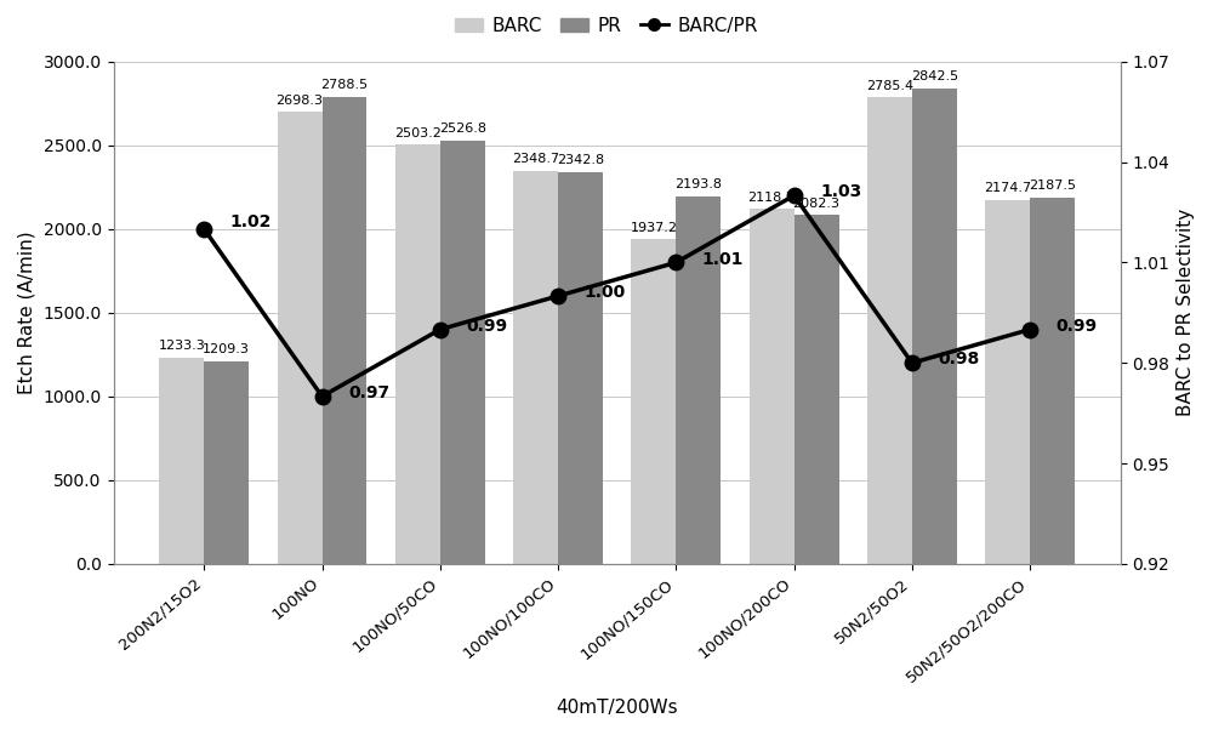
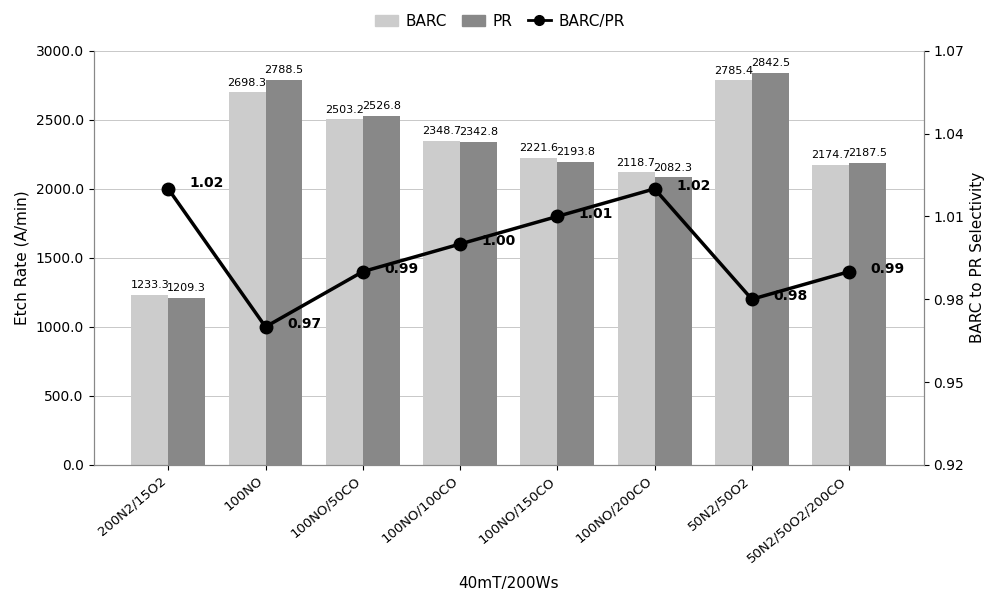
BARC/100NO/150CO: 1937.2 -> 2221.6
BARC/PR/100NO/200CO: 1.03 -> 1.02
